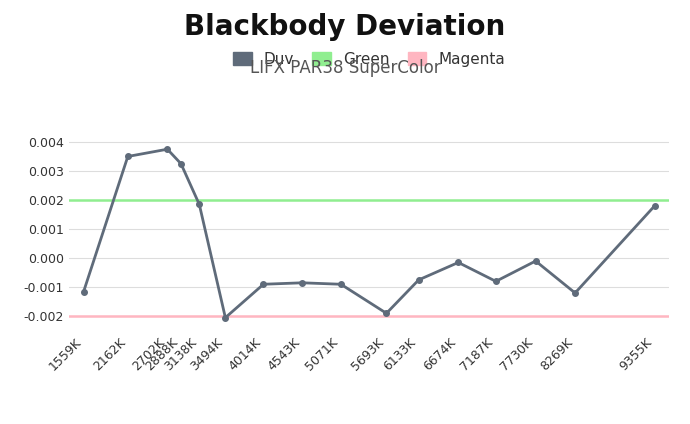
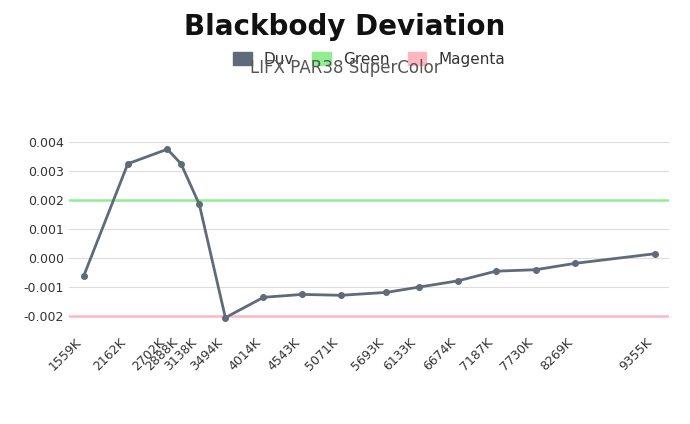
1559K: -0.00115 -> -0.00062
2162K: 0.00350 -> 0.00325
4014K: -0.00090 -> -0.00135
4543K: -0.00085 -> -0.00125
5071K: -0.00090 -> -0.00128
5693K: -0.00190 -> -0.00118
6133K: -0.00075 -> -0.00100
6674K: -0.00015 -> -0.00078
7187K: -0.00080 -> -0.00045
7730K: -0.00010 -> -0.00040
8269K: -0.00120 -> -0.00018
9355K: 0.00180 -> 0.00015
